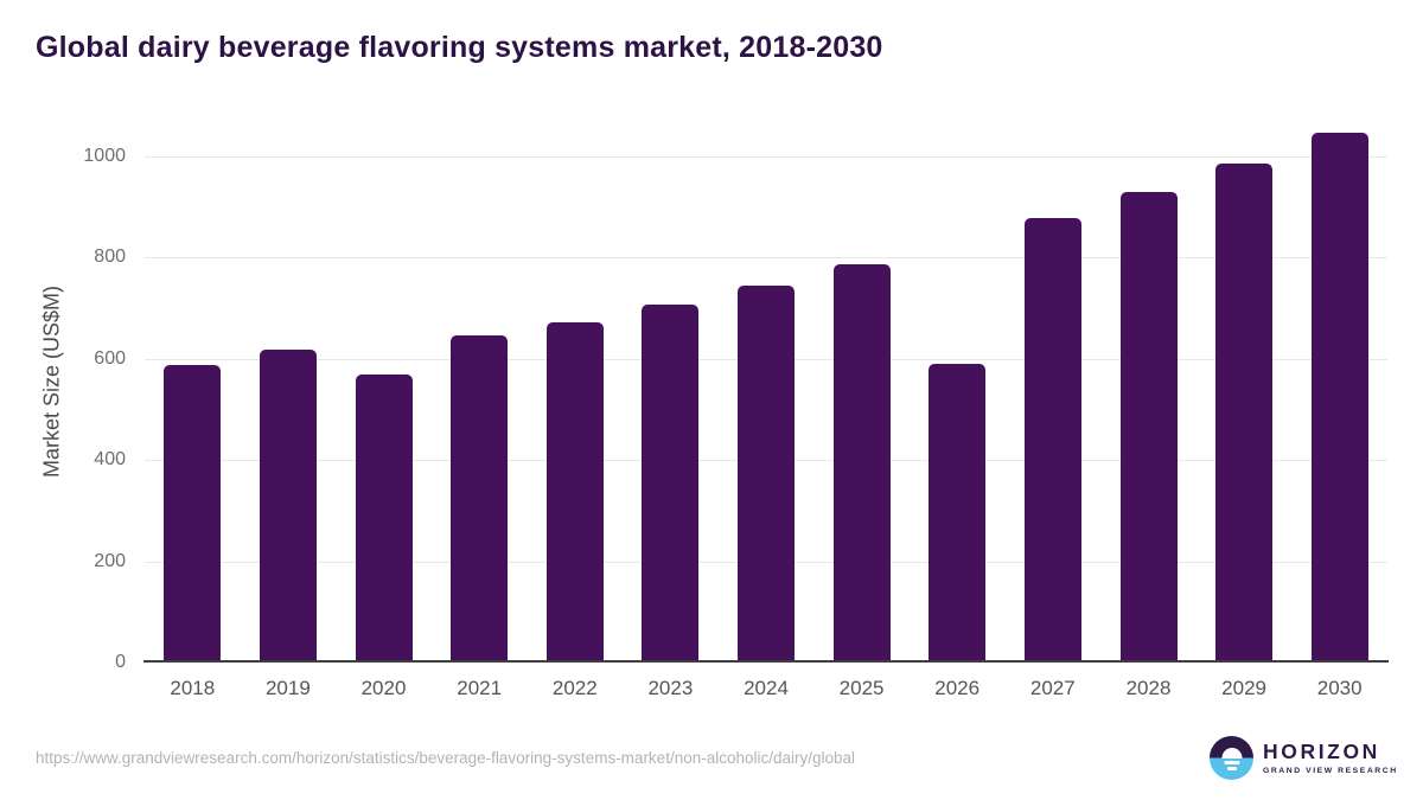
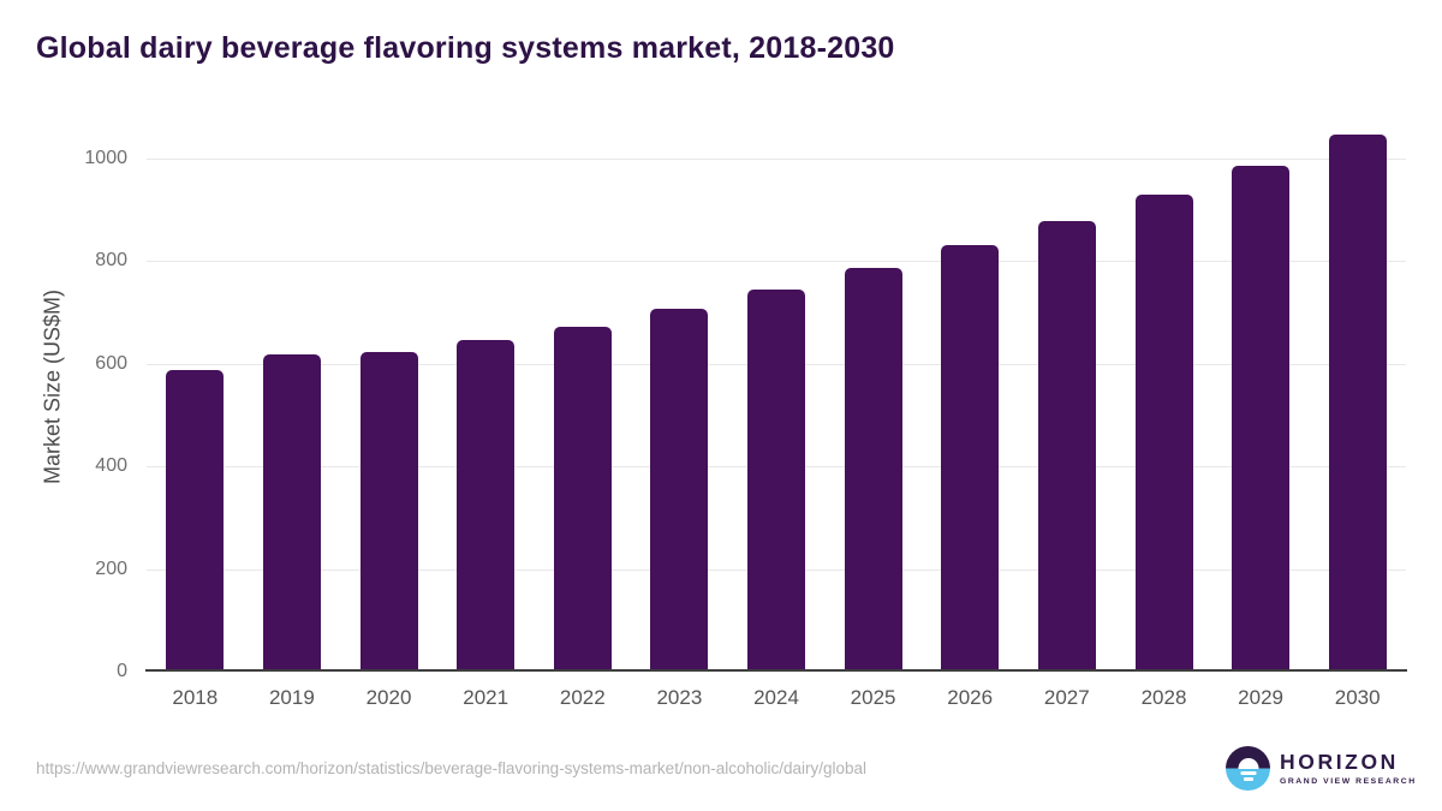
2020: 570 -> 620
2026: 590 -> 830
